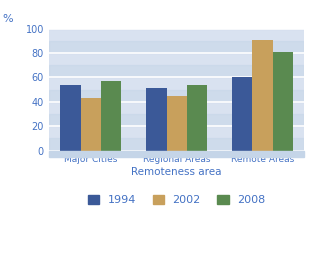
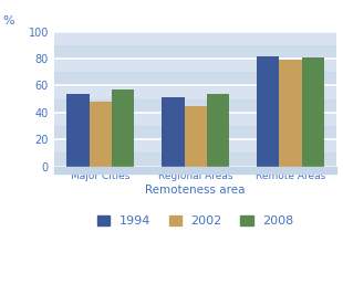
2002/Major Cities: 43 -> 48
1994/Remote Areas: 60 -> 82
2002/Remote Areas: 91 -> 79
